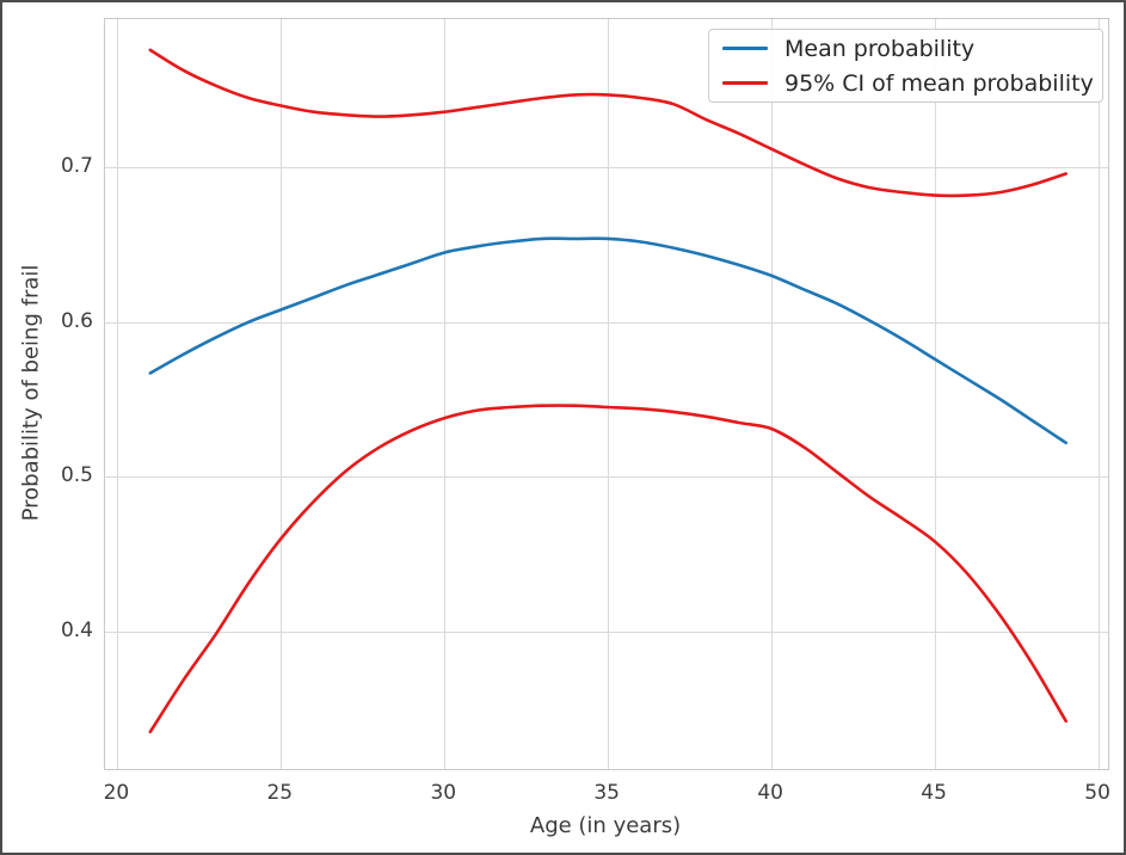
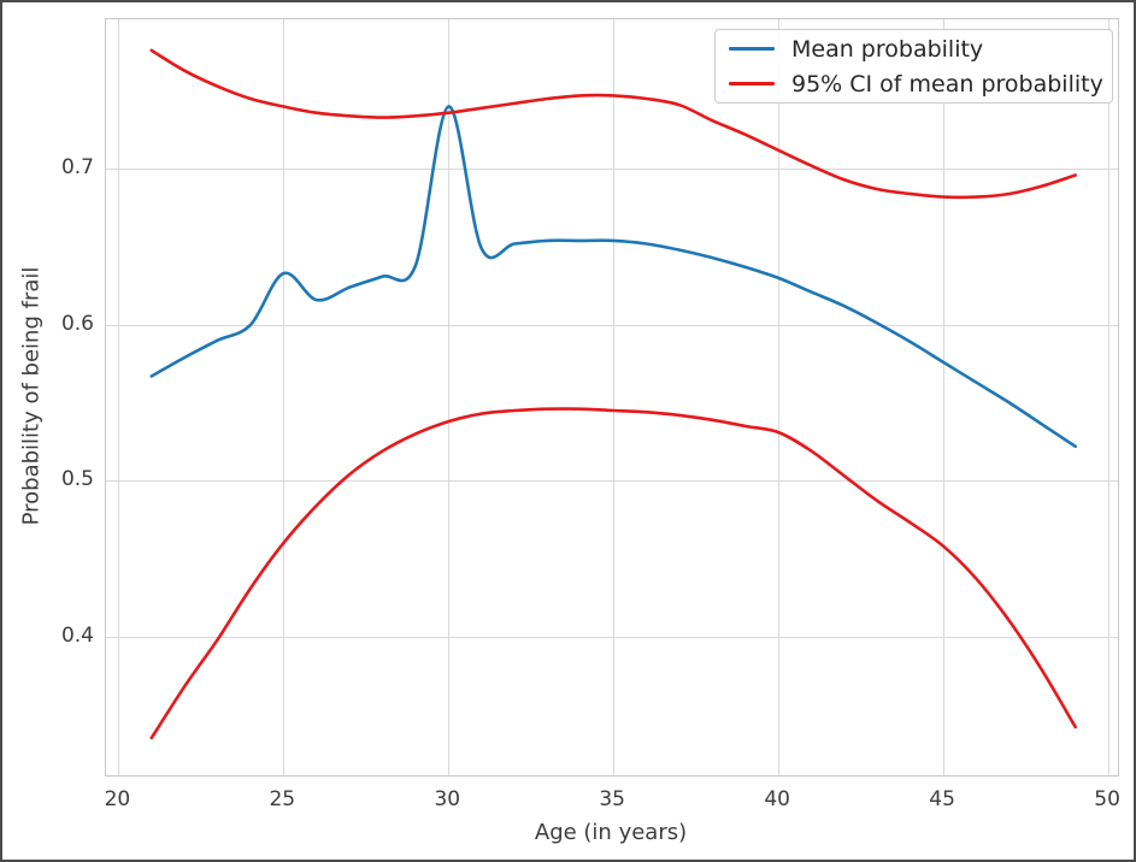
Mean probability/25: 0.608 -> 0.633
Mean probability/30: 0.645 -> 0.740
